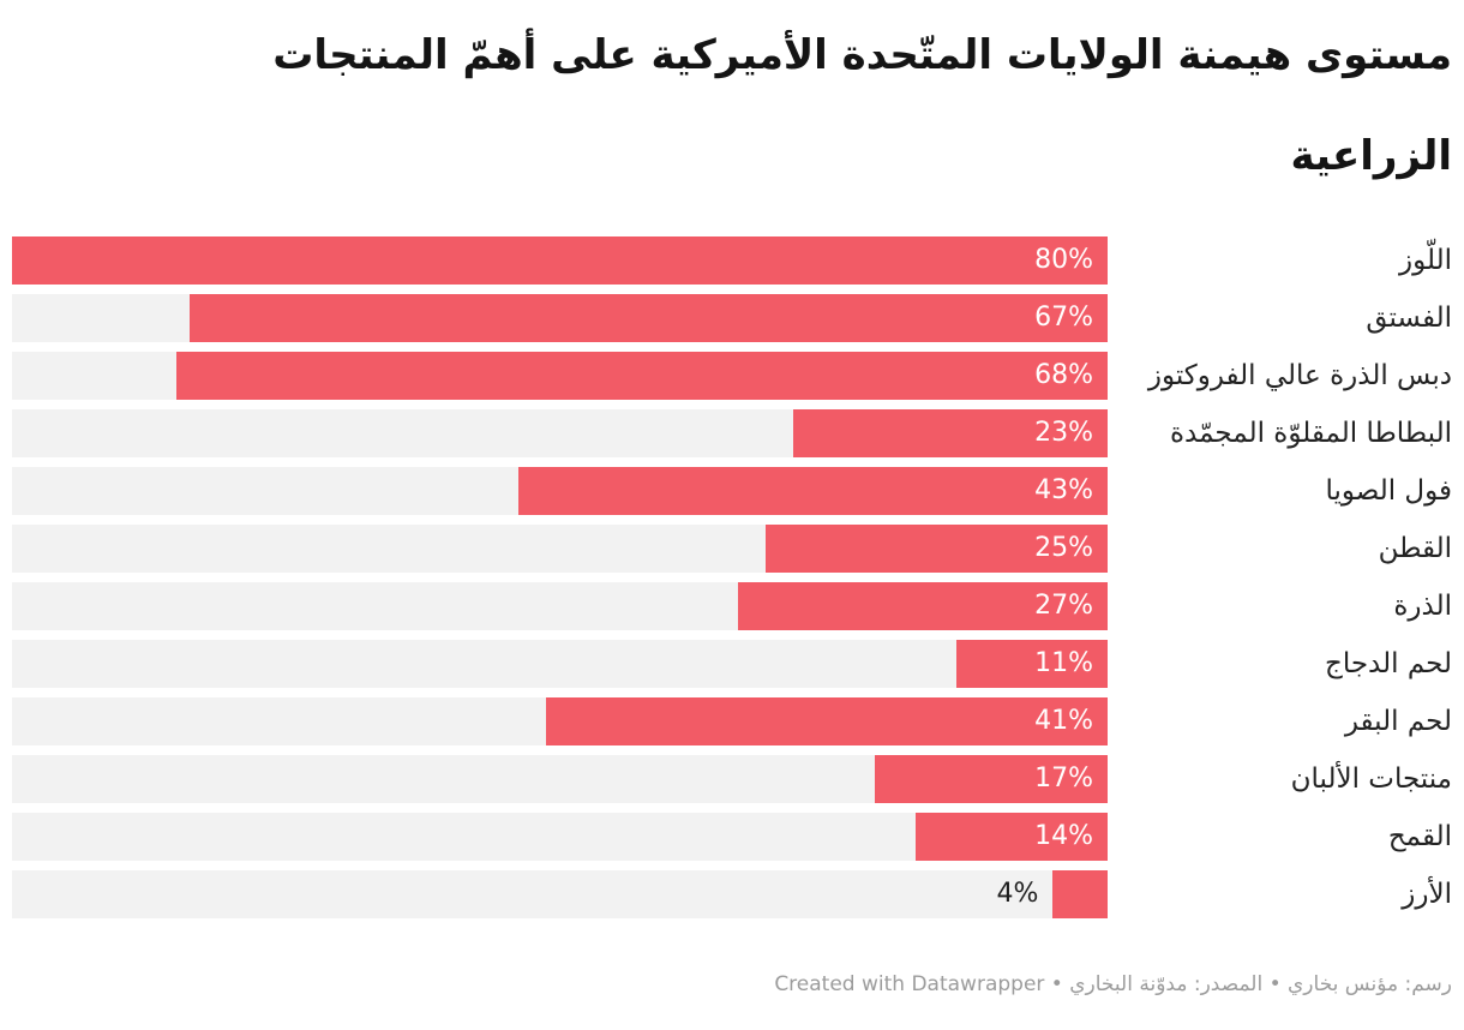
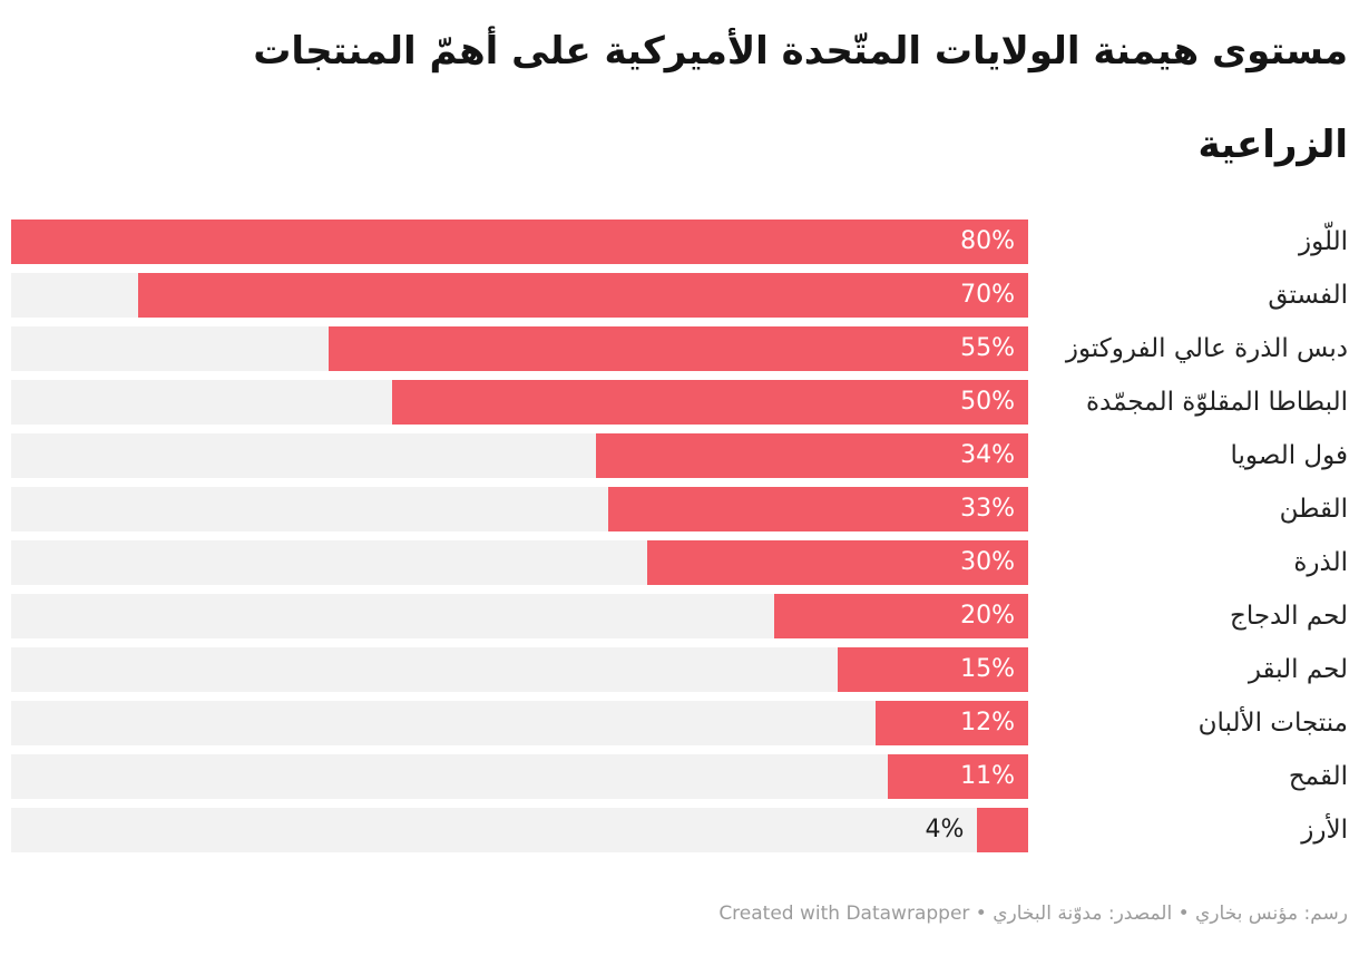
الفستق: 67% -> 70%
دبس الذرة عالي الفروكتوز: 68% -> 55%
البطاطا المقلوّة المجمّدة: 23% -> 50%
فول الصويا: 43% -> 34%
القطن: 25% -> 33%
الذرة: 27% -> 30%
لحم الدجاج: 11% -> 20%
لحم البقر: 41% -> 15%
منتجات الألبان: 17% -> 12%
القمح: 14% -> 11%
